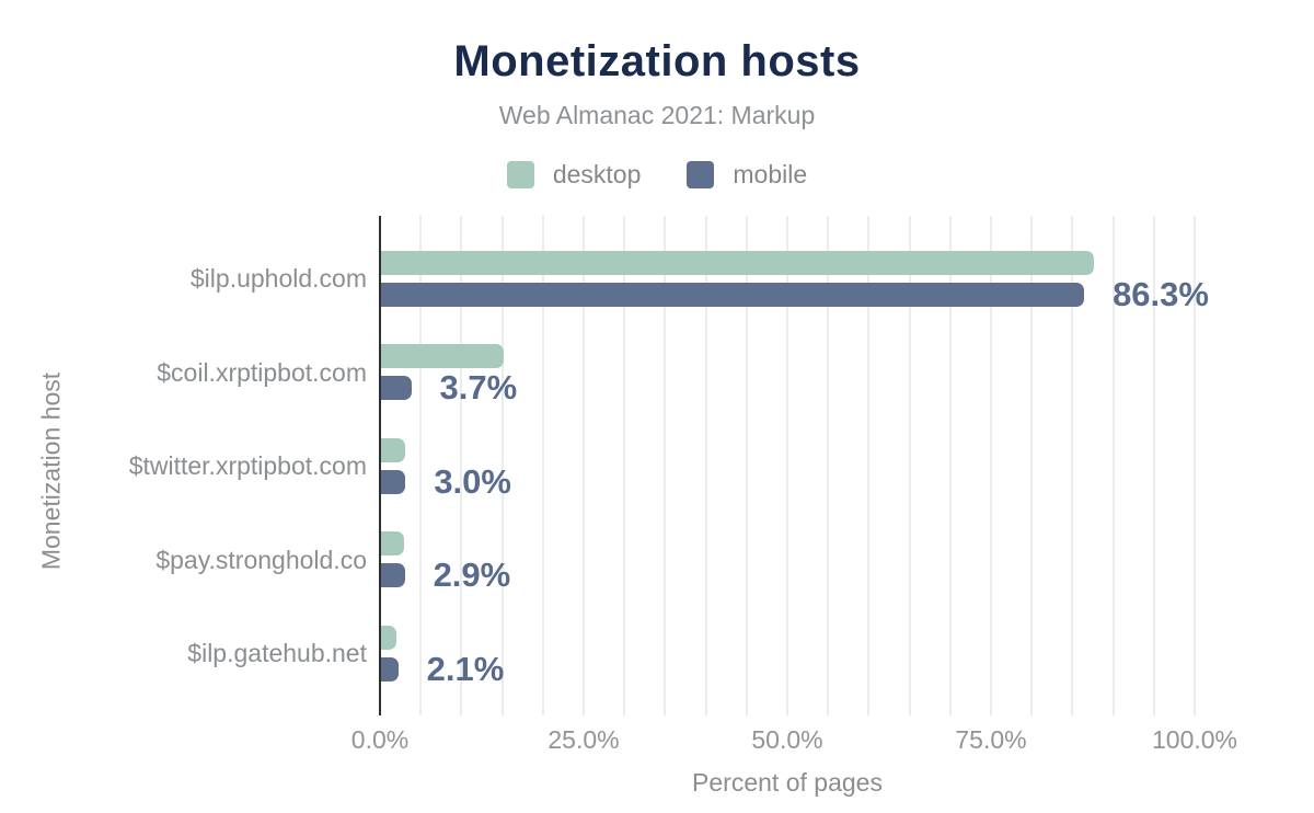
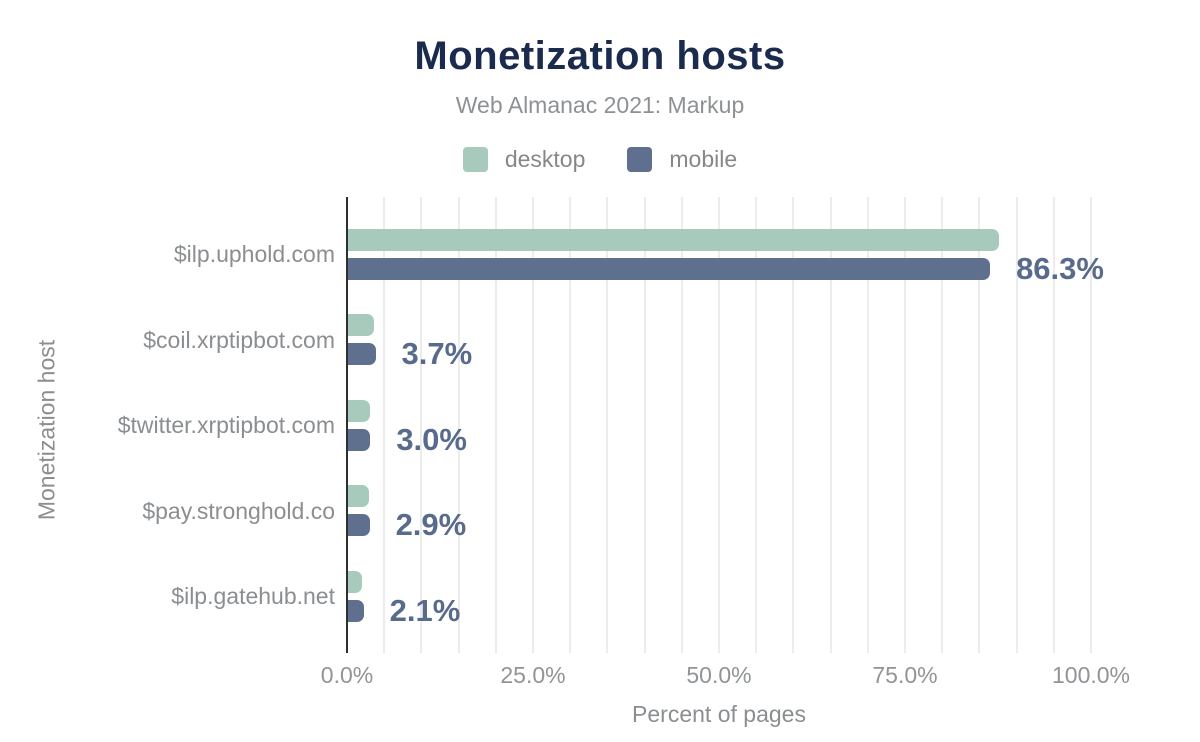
desktop/$coil.xrptipbot.com: 15% -> 4%
